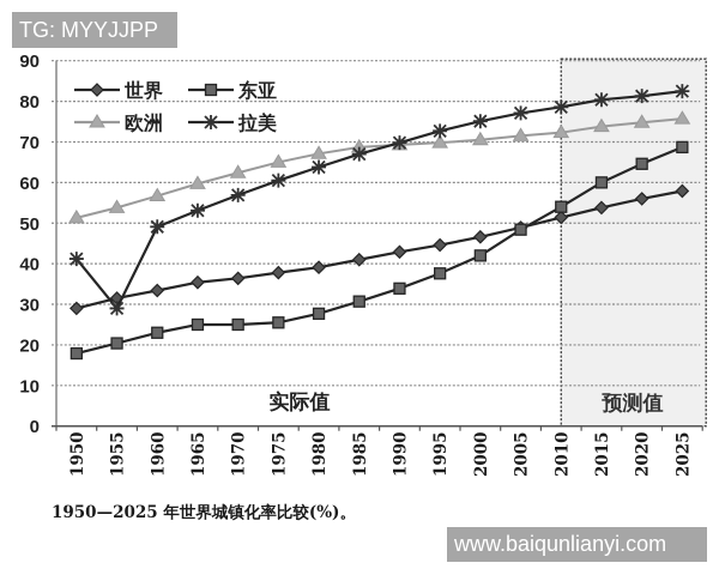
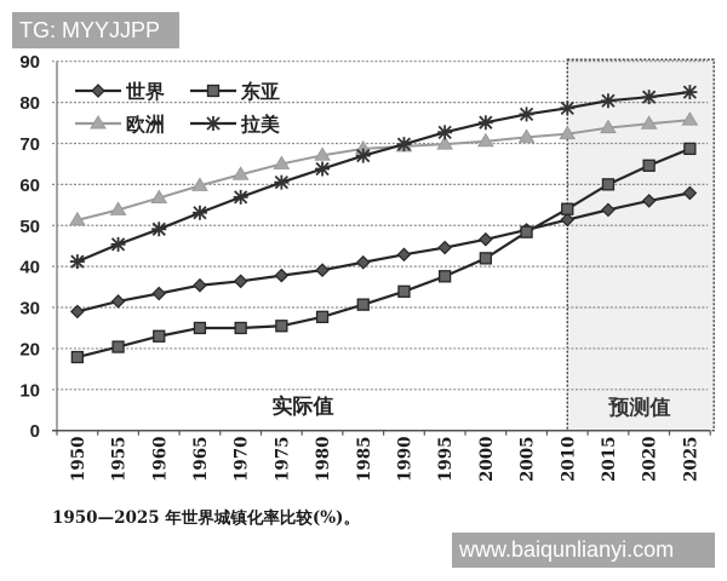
拉美/1955: 29 -> 45
